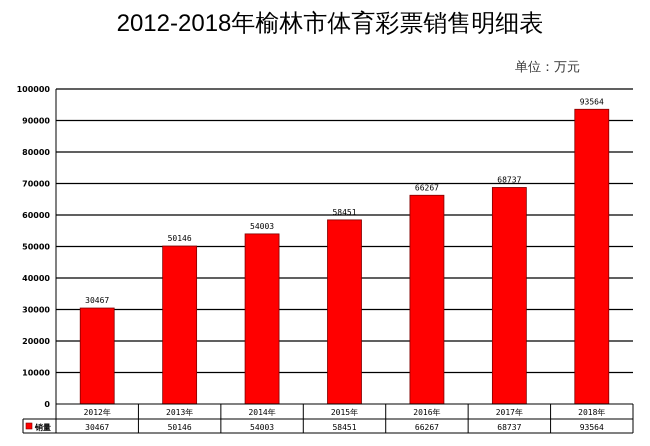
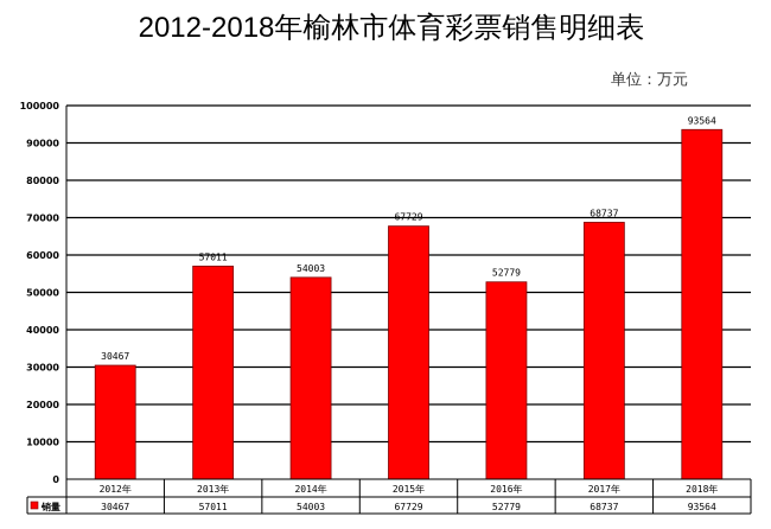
2013年: 50146 -> 57011
2015年: 58451 -> 67729
2016年: 66267 -> 52779
